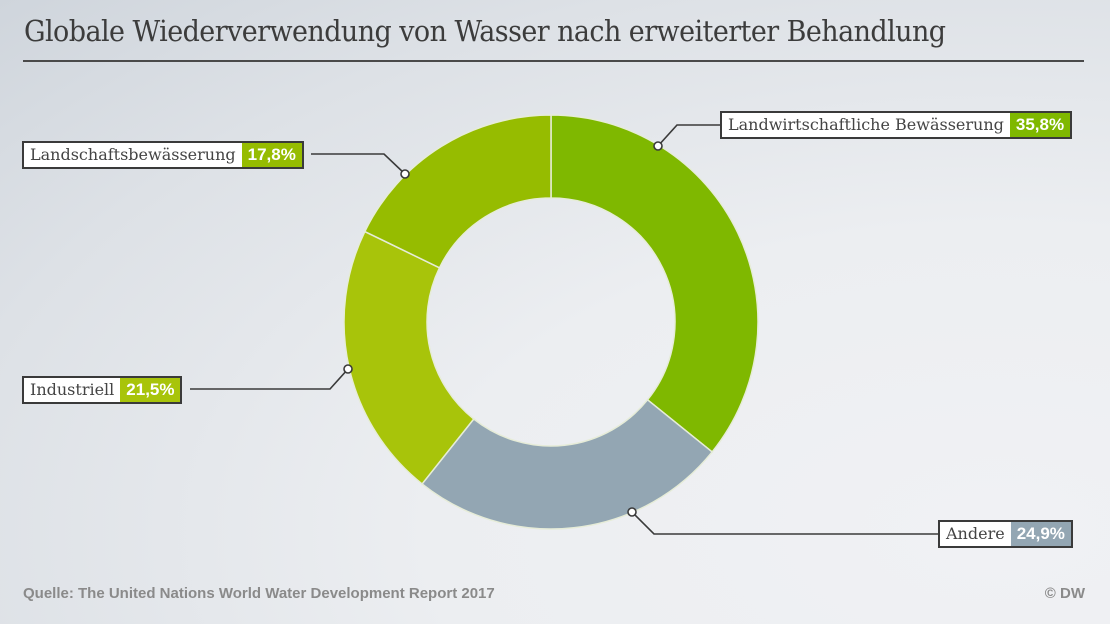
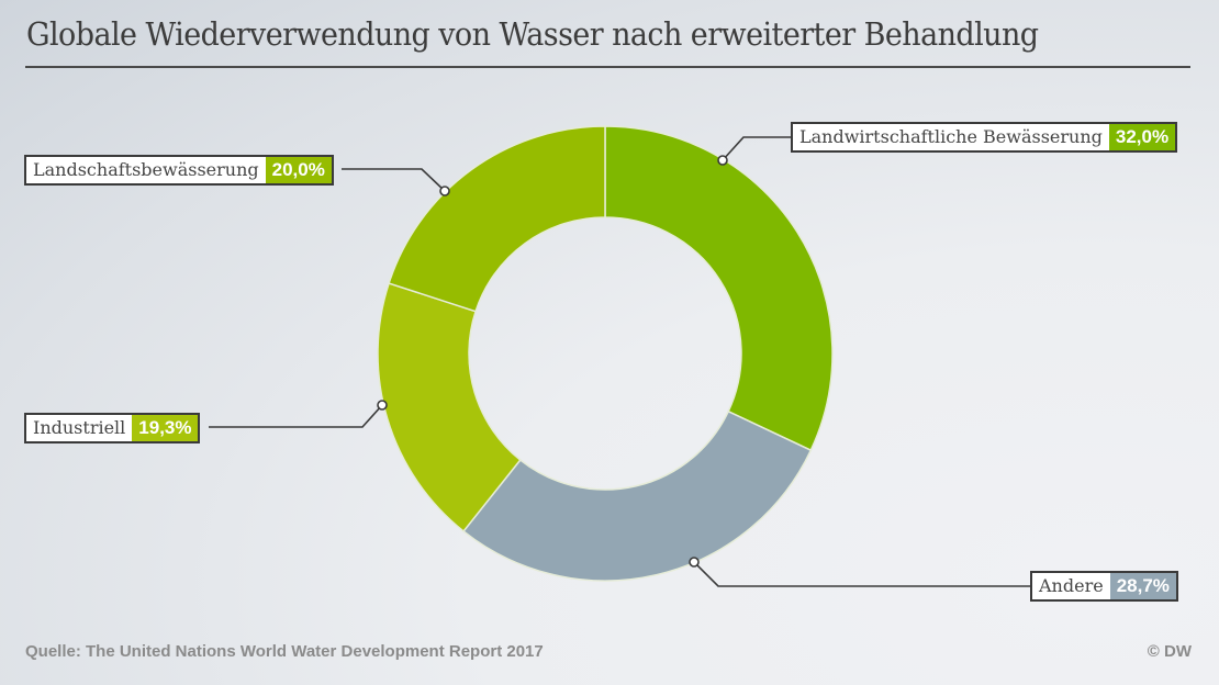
Landwirtschaftliche Bewässerung: 35,8% -> 32,0%
Andere: 24,9% -> 28,7%
Industriell: 21,5% -> 19,3%
Landschaftsbewässerung: 17,8% -> 20,0%
